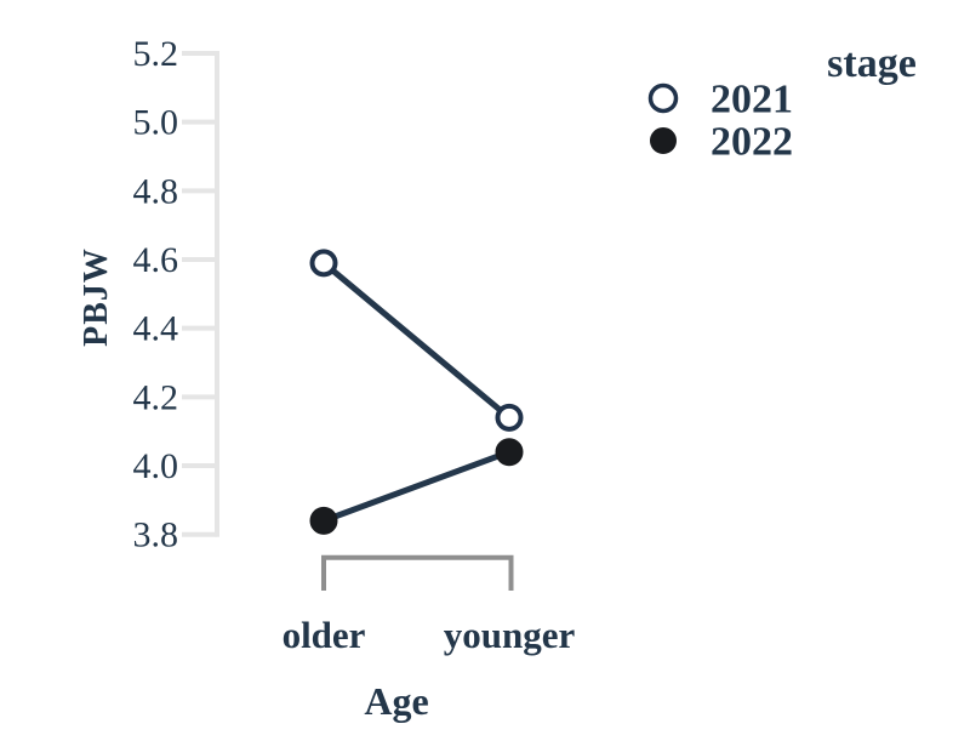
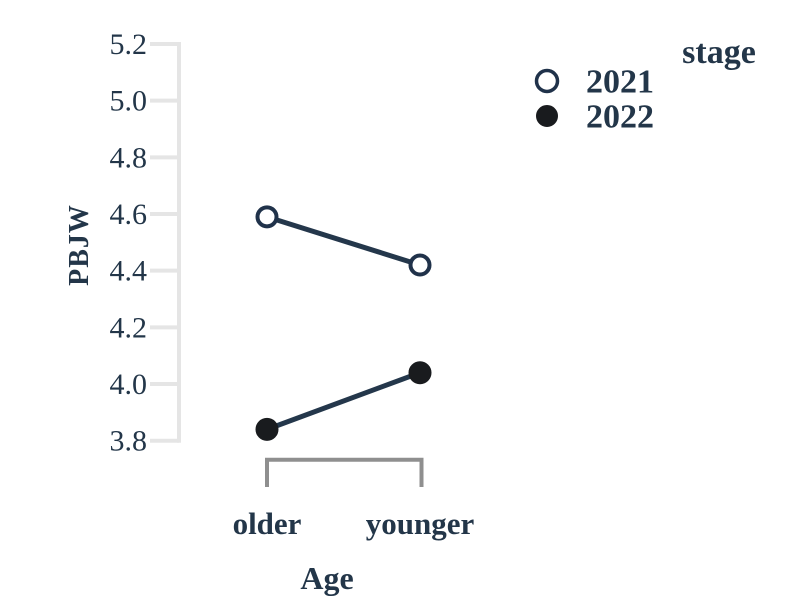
2021/younger: 4.14 -> 4.42
